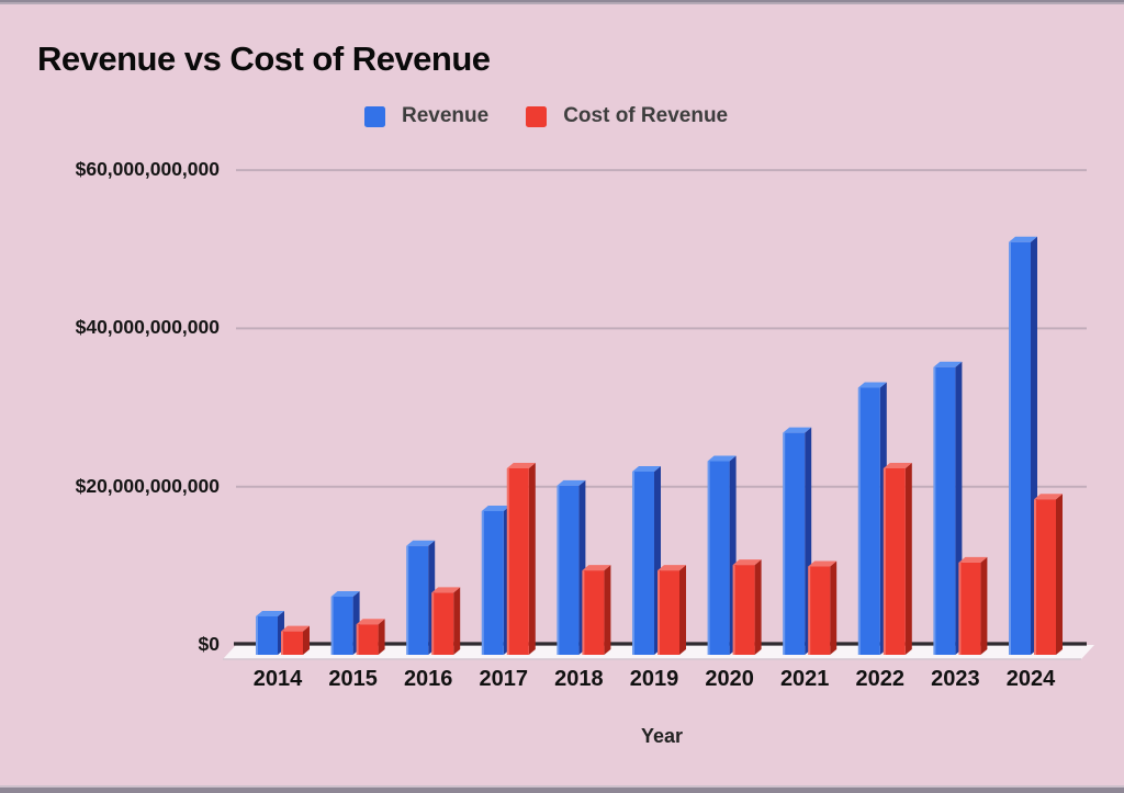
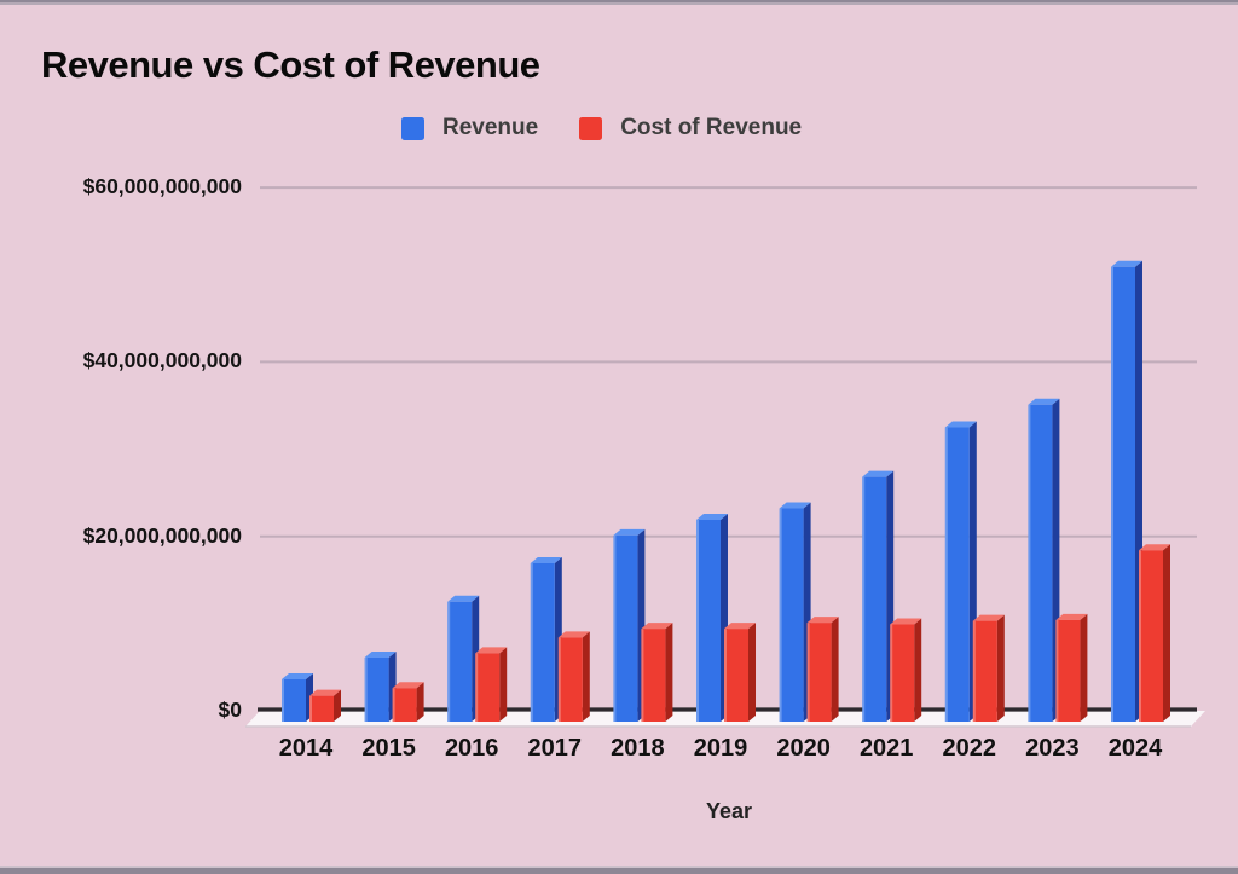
Cost of Revenue/2017: $23000000000 -> $9000000000
Cost of Revenue/2022: $23000000000 -> $11000000000
